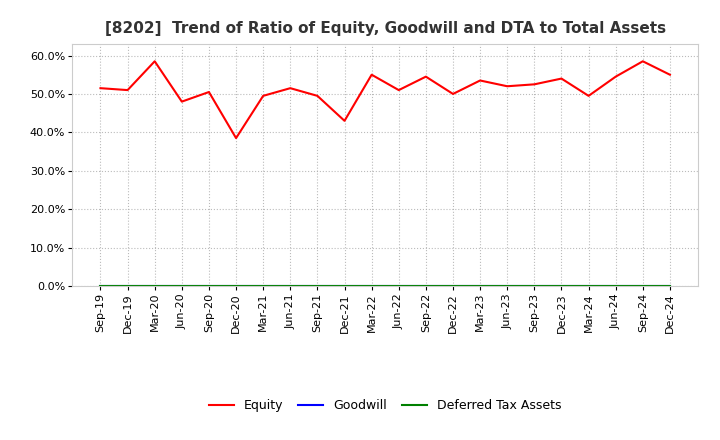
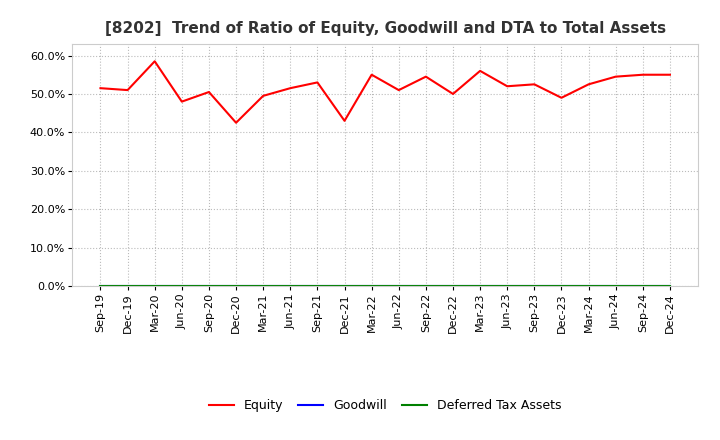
Equity/Dec-20: 38.5% -> 42.5%
Equity/Sep-21: 49.5% -> 53.0%
Equity/Mar-23: 53.5% -> 56.0%
Equity/Dec-23: 54.0% -> 49.0%
Equity/Mar-24: 49.5% -> 52.5%
Equity/Sep-24: 58.5% -> 55.0%
